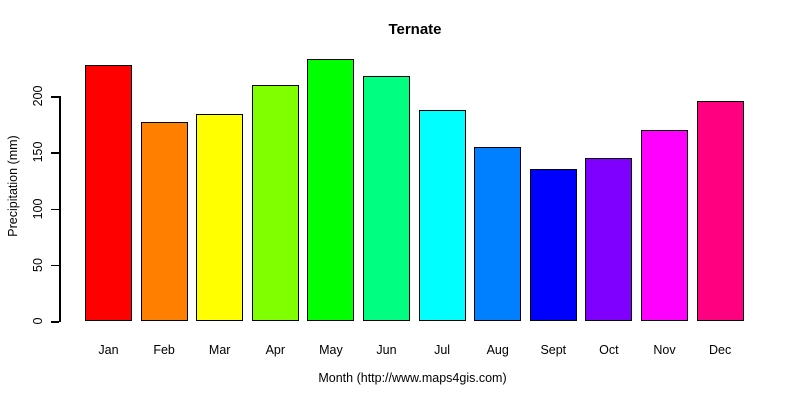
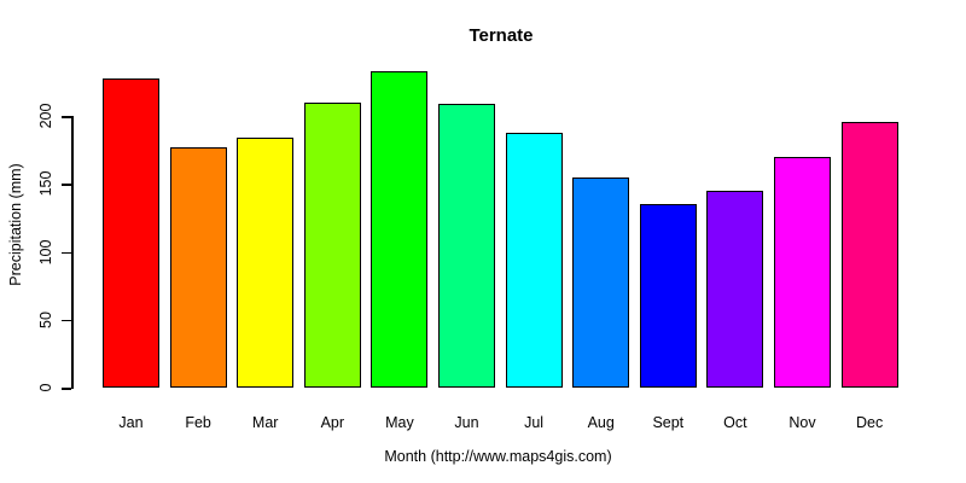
Jun: 218 -> 209
